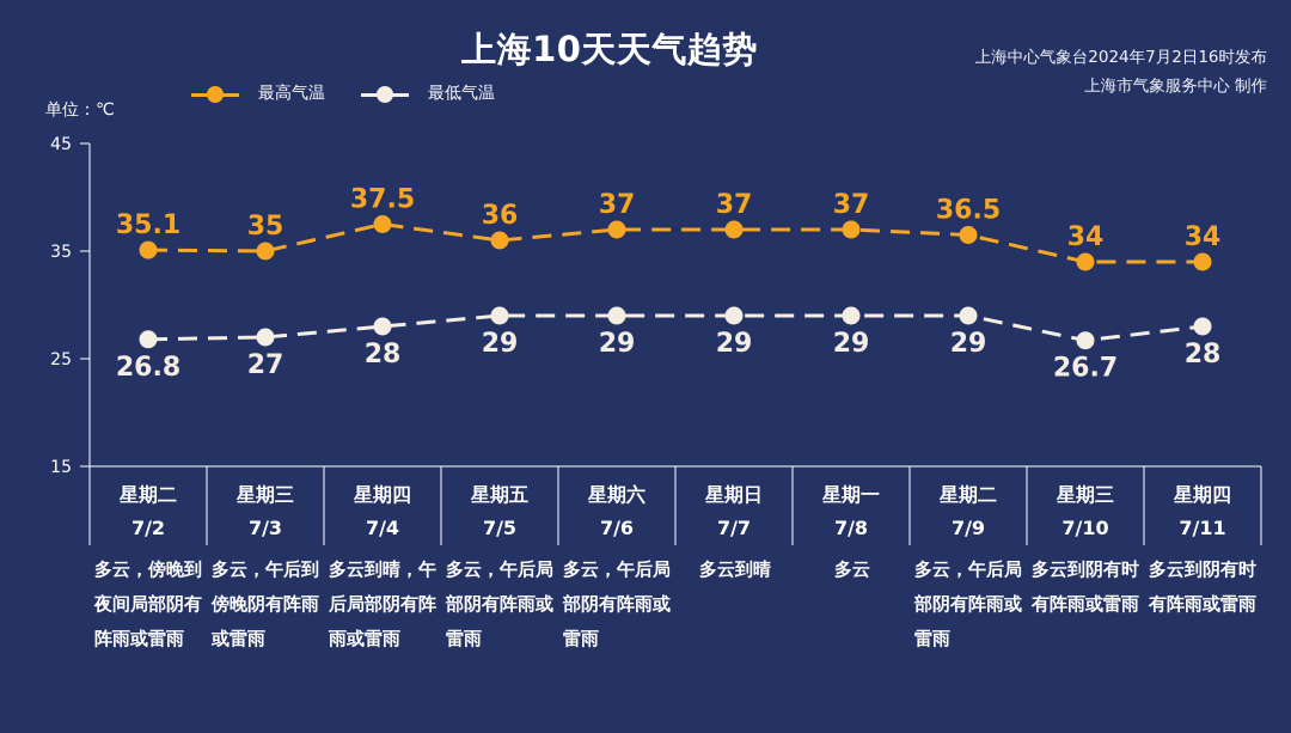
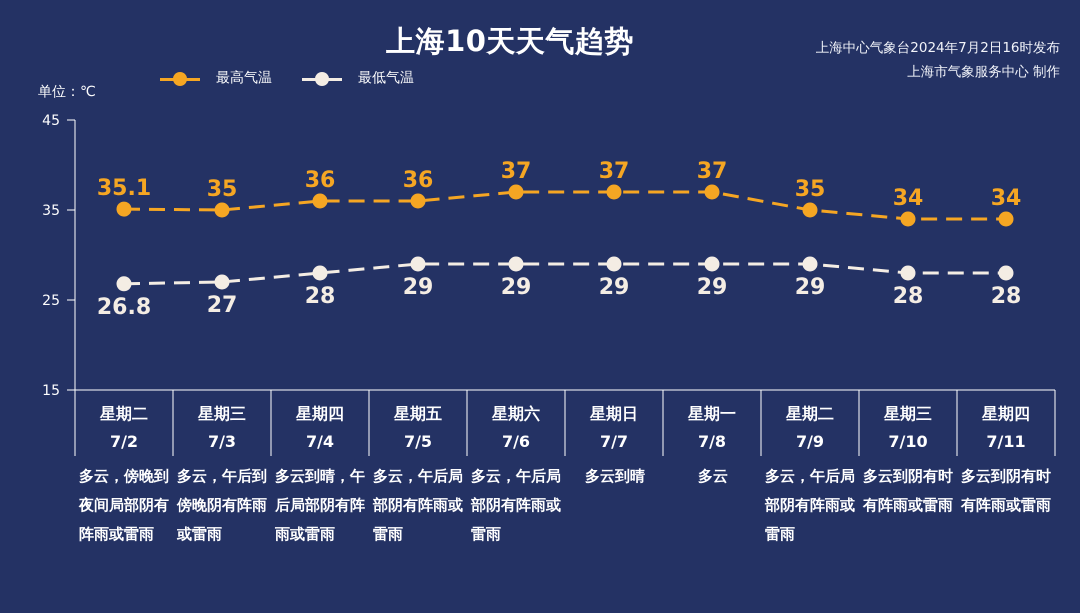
最高气温/7/4: 37.5 -> 36
最高气温/7/9: 36.5 -> 35
最低气温/7/10: 26.7 -> 28
